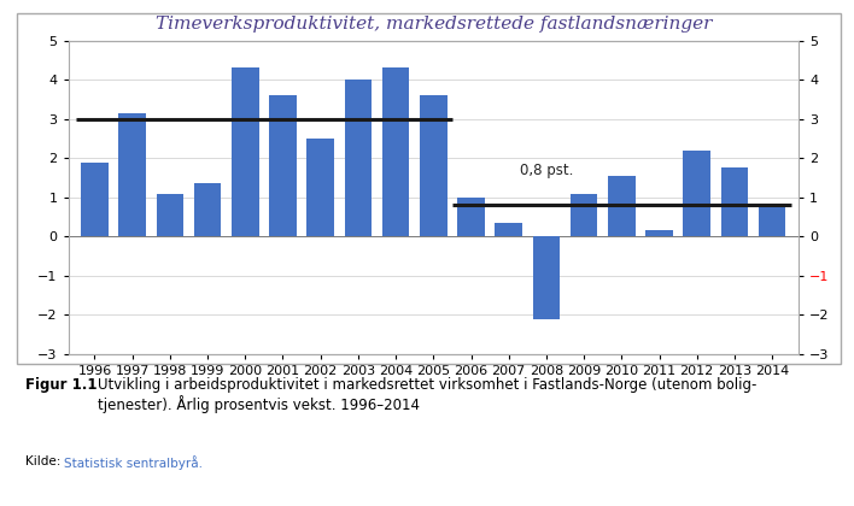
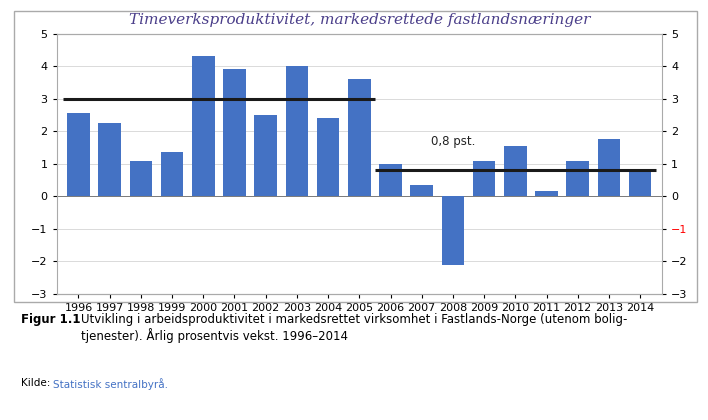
1996: 1.90 -> 2.55
1997: 3.15 -> 2.25
2001: 3.60 -> 3.90
2004: 4.30 -> 2.40
2012: 2.20 -> 1.10
